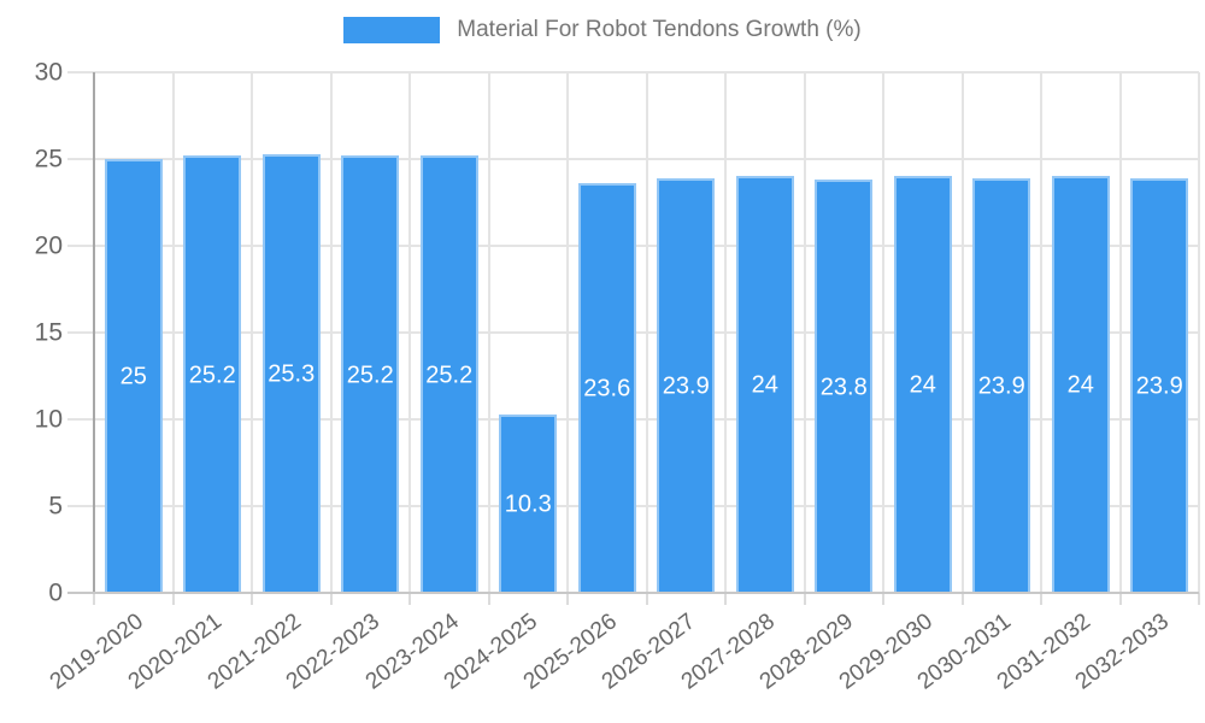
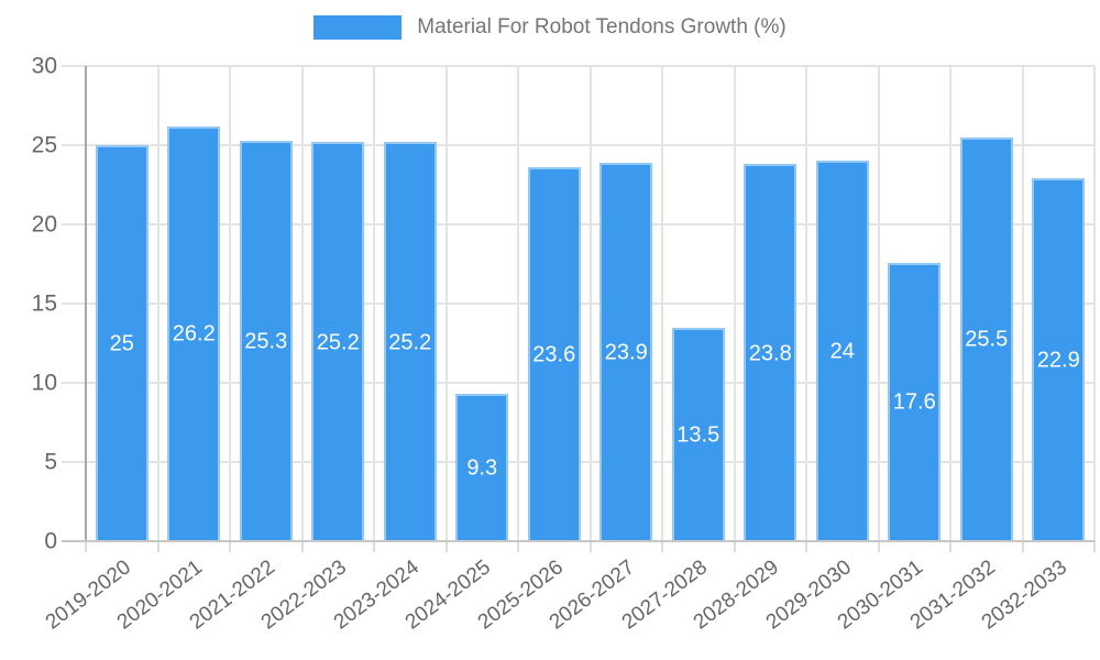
2020-2021: 25.2 -> 26.2
2024-2025: 10.3 -> 9.3
2027-2028: 24 -> 13.5
2030-2031: 23.9 -> 17.6
2031-2032: 24 -> 25.5
2032-2033: 23.9 -> 22.9
